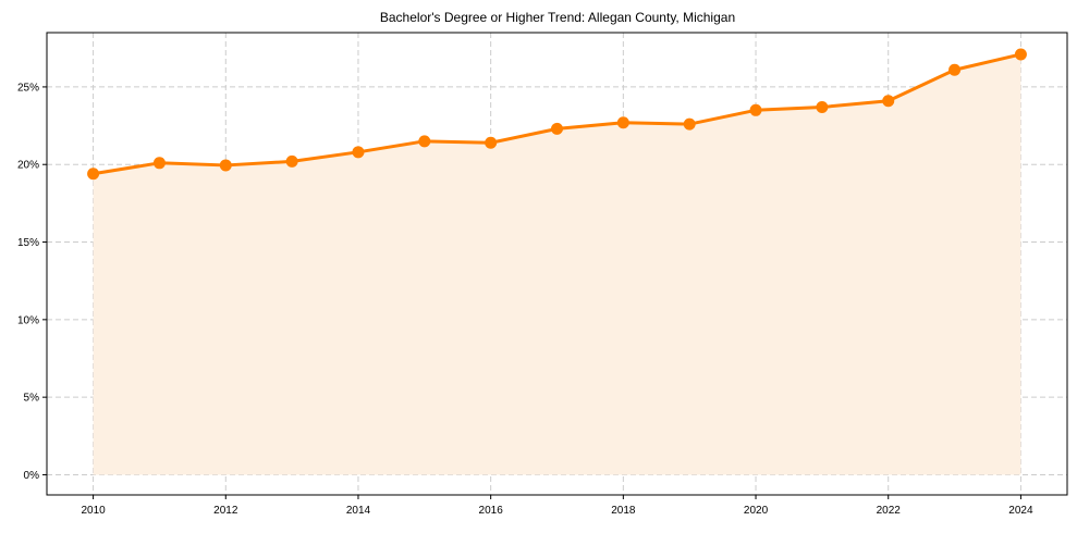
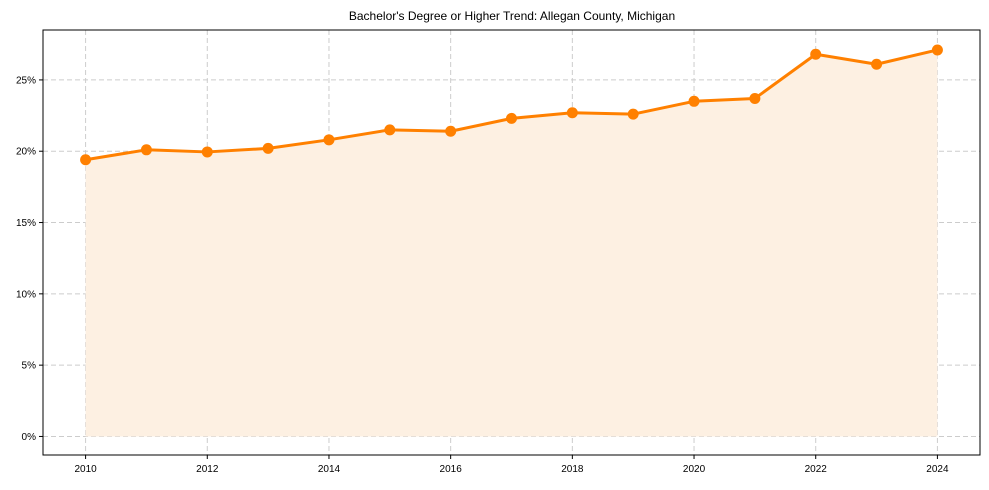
2022: 24.1% -> 26.8%
